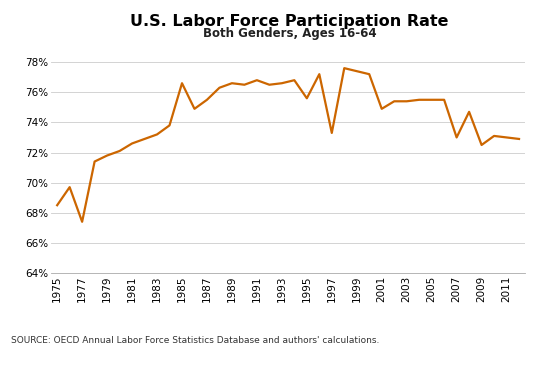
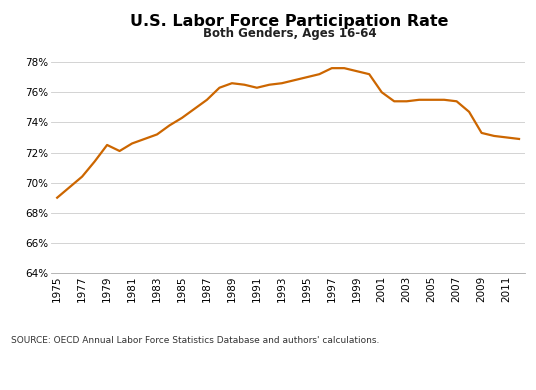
1975: 68.5% -> 69.0%
1977: 67.4% -> 70.4%
1979: 71.8% -> 72.5%
1985: 76.6% -> 74.3%
1991: 76.8% -> 76.3%
1995: 75.6% -> 77.0%
1997: 73.3% -> 77.6%
2001: 74.9% -> 76.0%
2007: 73.0% -> 75.4%
2009: 72.5% -> 73.3%
